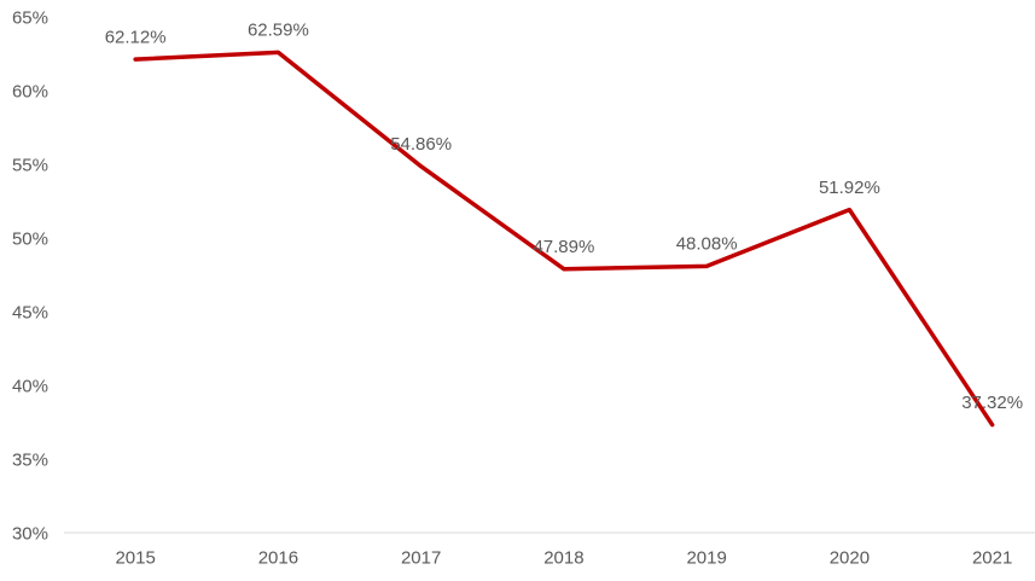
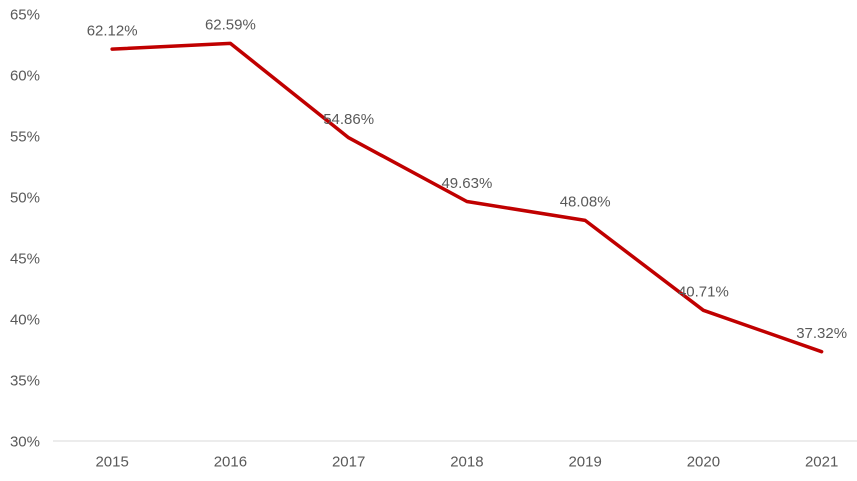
2018: 47.89% -> 49.63%
2020: 51.92% -> 40.71%
